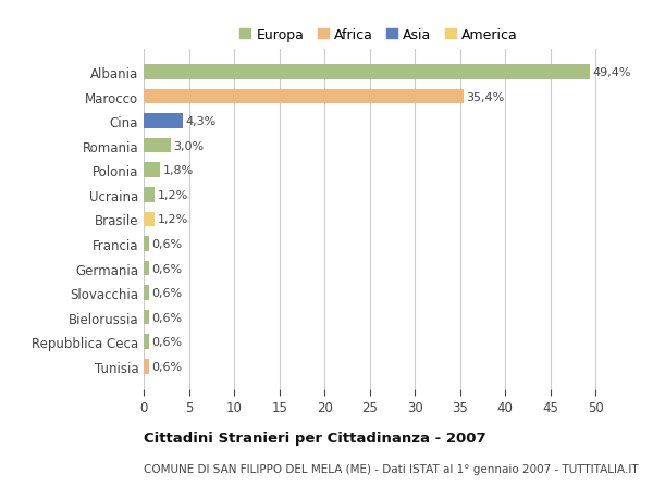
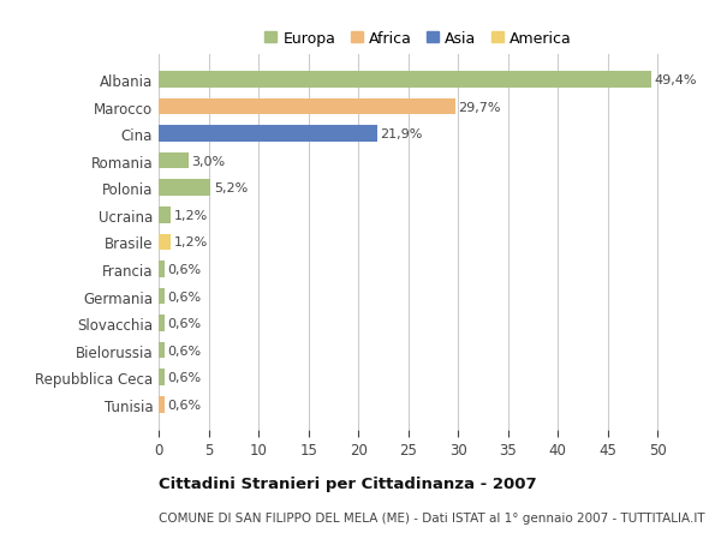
Marocco: 35,4% -> 29,7%
Cina: 4,3% -> 21,9%
Polonia: 1,8% -> 5,2%
